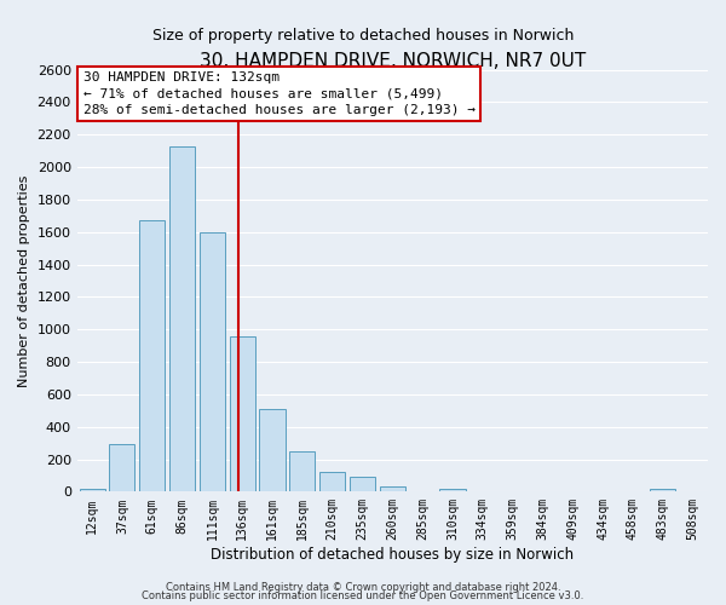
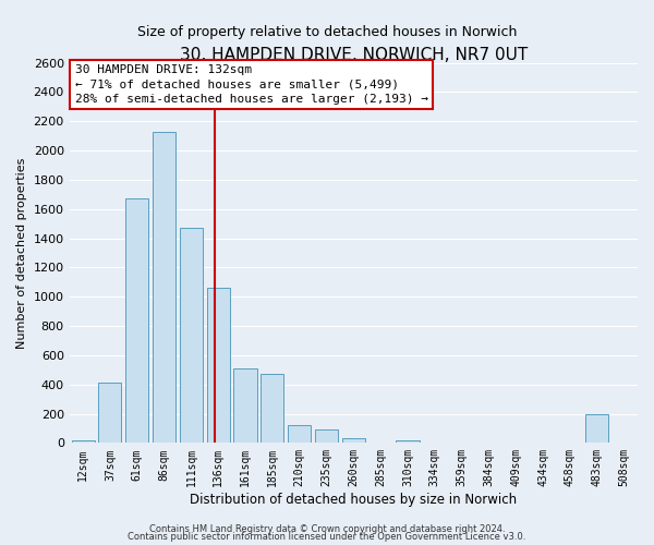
37sqm: 290 -> 410
111sqm: 1600 -> 1470
136sqm: 960 -> 1060
185sqm: 250 -> 470
483sqm: 20 -> 200
